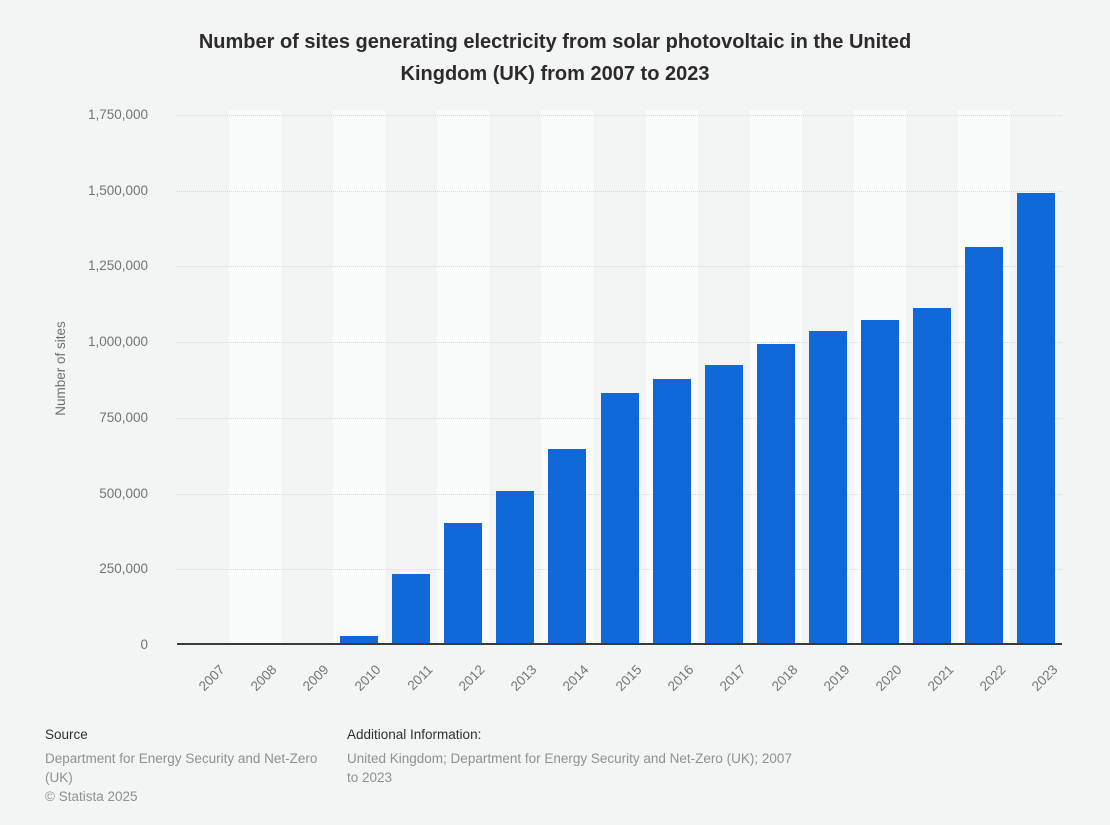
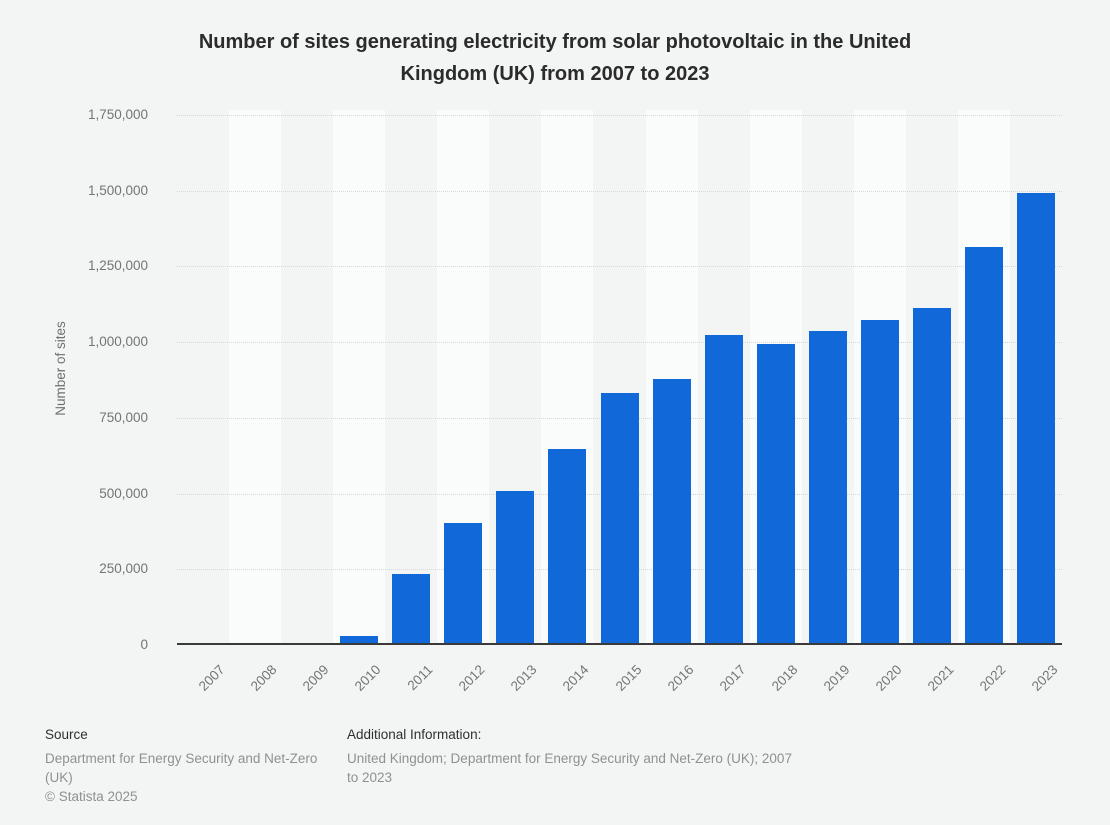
2017: 920000 -> 1020000
